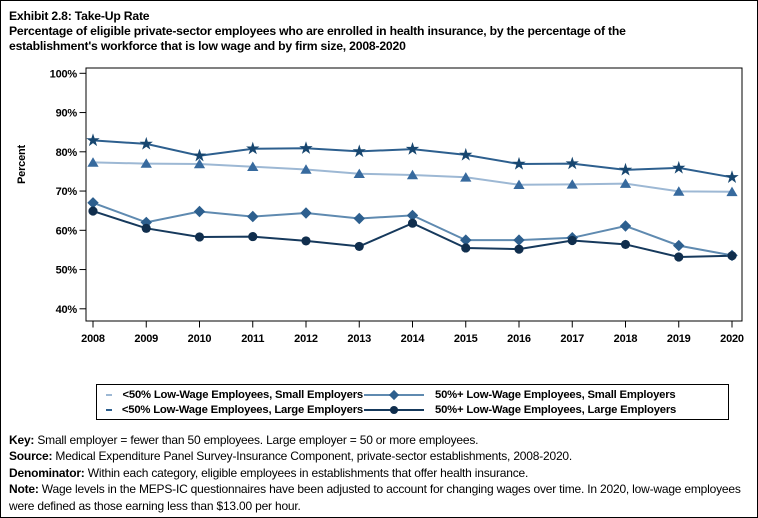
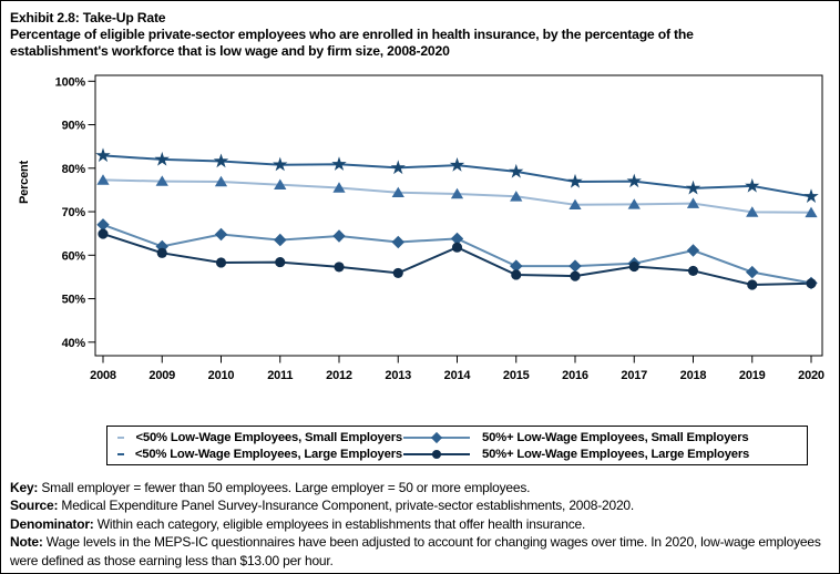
<50% Low-Wage Employees, Large Employers/2010: 79% -> 82%
